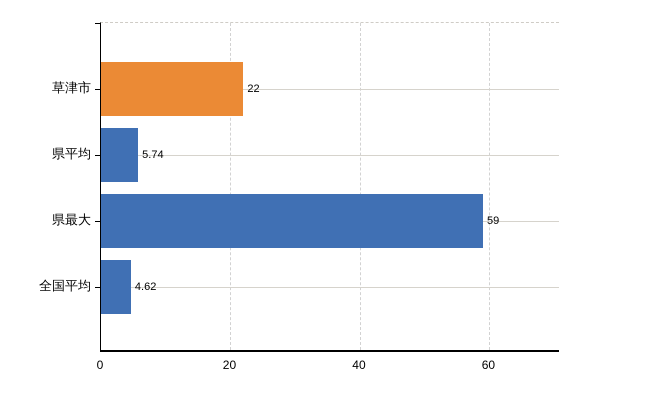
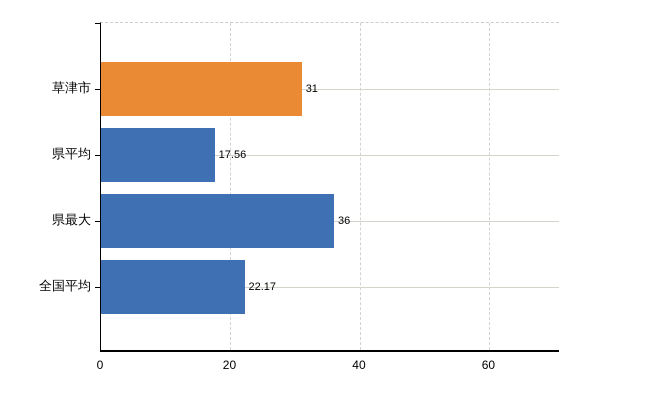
草津市: 22 -> 31
県平均: 5.74 -> 17.56
県最大: 59 -> 36
全国平均: 4.62 -> 22.17
